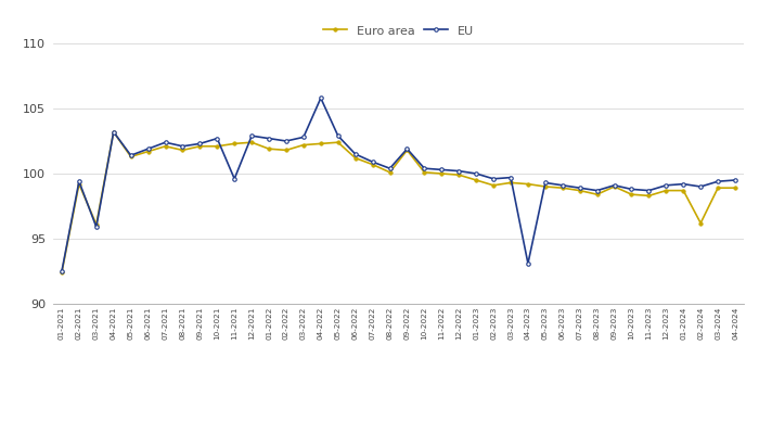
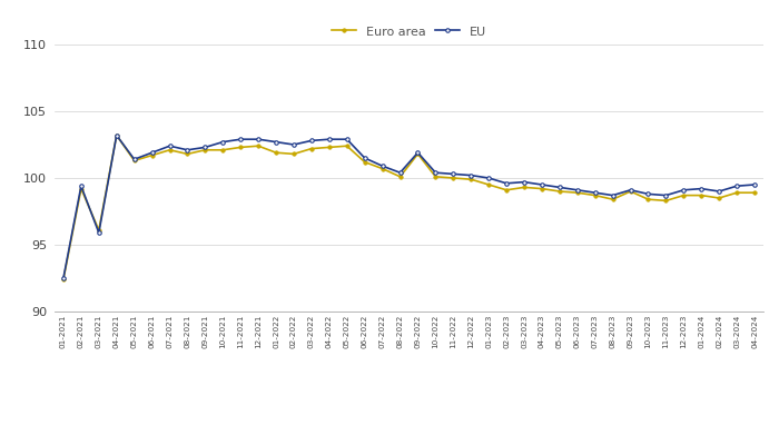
EU/11-2021: 99.6 -> 102.9
EU/04-2022: 105.8 -> 102.9
EU/04-2023: 93.1 -> 99.5
Euro area/02-2024: 96.2 -> 98.5
